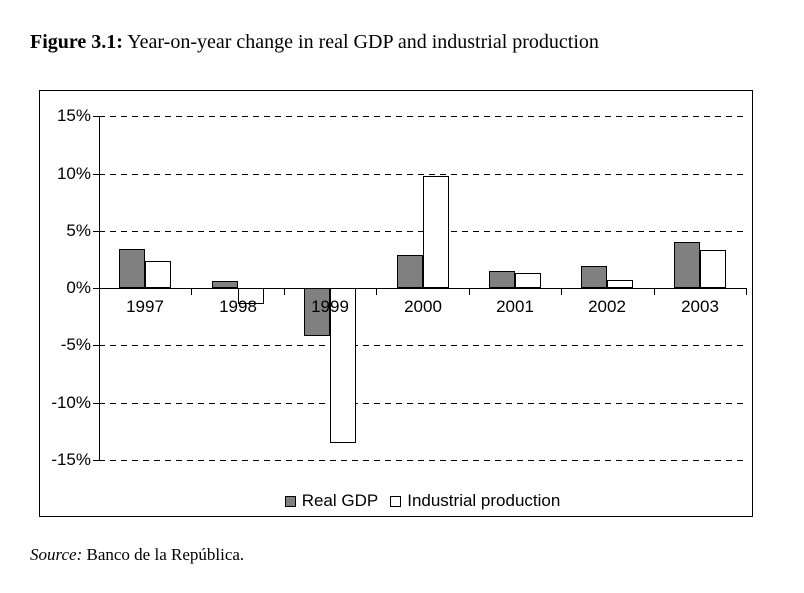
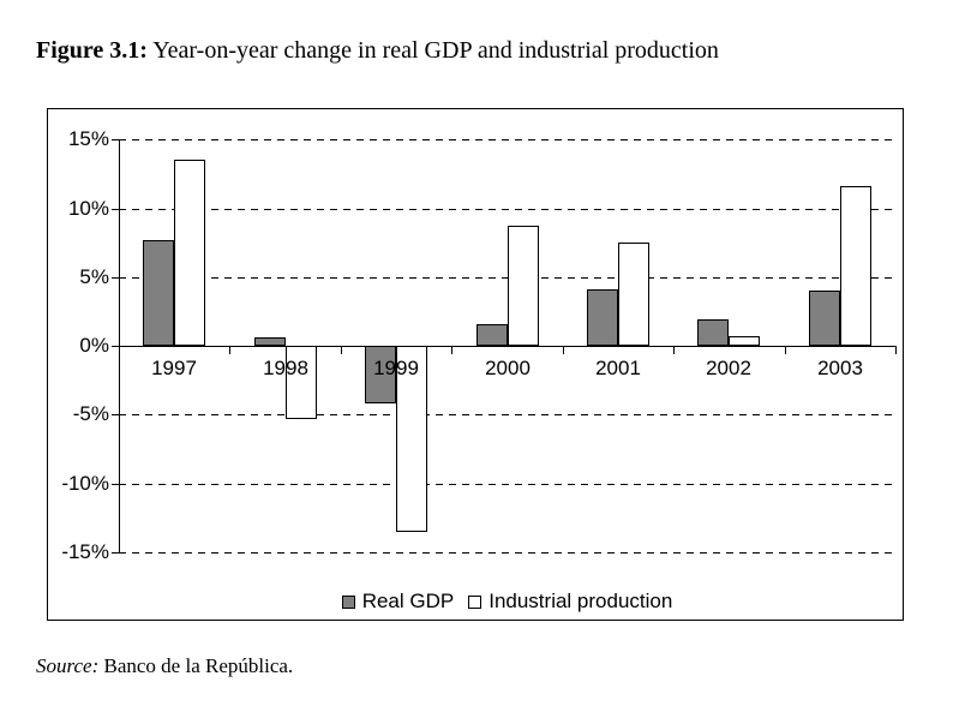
Real GDP/1997: 3.4% -> 7.7%
Industrial production/1997: 2.4% -> 13.5%
Industrial production/1998: -1.4% -> -5.3%
Real GDP/2000: 2.9% -> 1.6%
Industrial production/2000: 9.8% -> 8.7%
Real GDP/2001: 1.5% -> 4.1%
Industrial production/2001: 1.3% -> 7.5%
Industrial production/2003: 3.3% -> 11.6%
